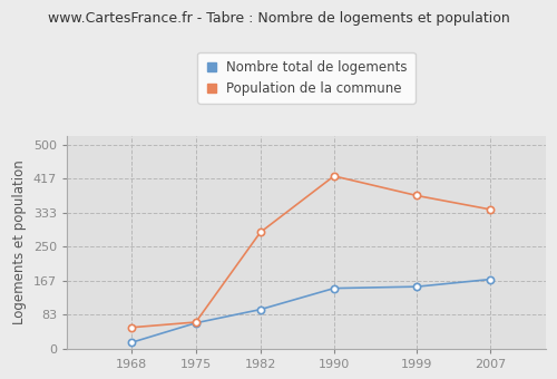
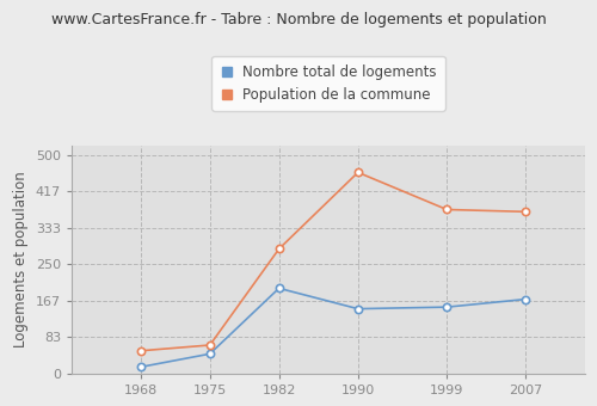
Nombre total de logements/1975: 63 -> 45
Nombre total de logements/1982: 96 -> 195
Population de la commune/1990: 423 -> 460
Population de la commune/2007: 341 -> 370
